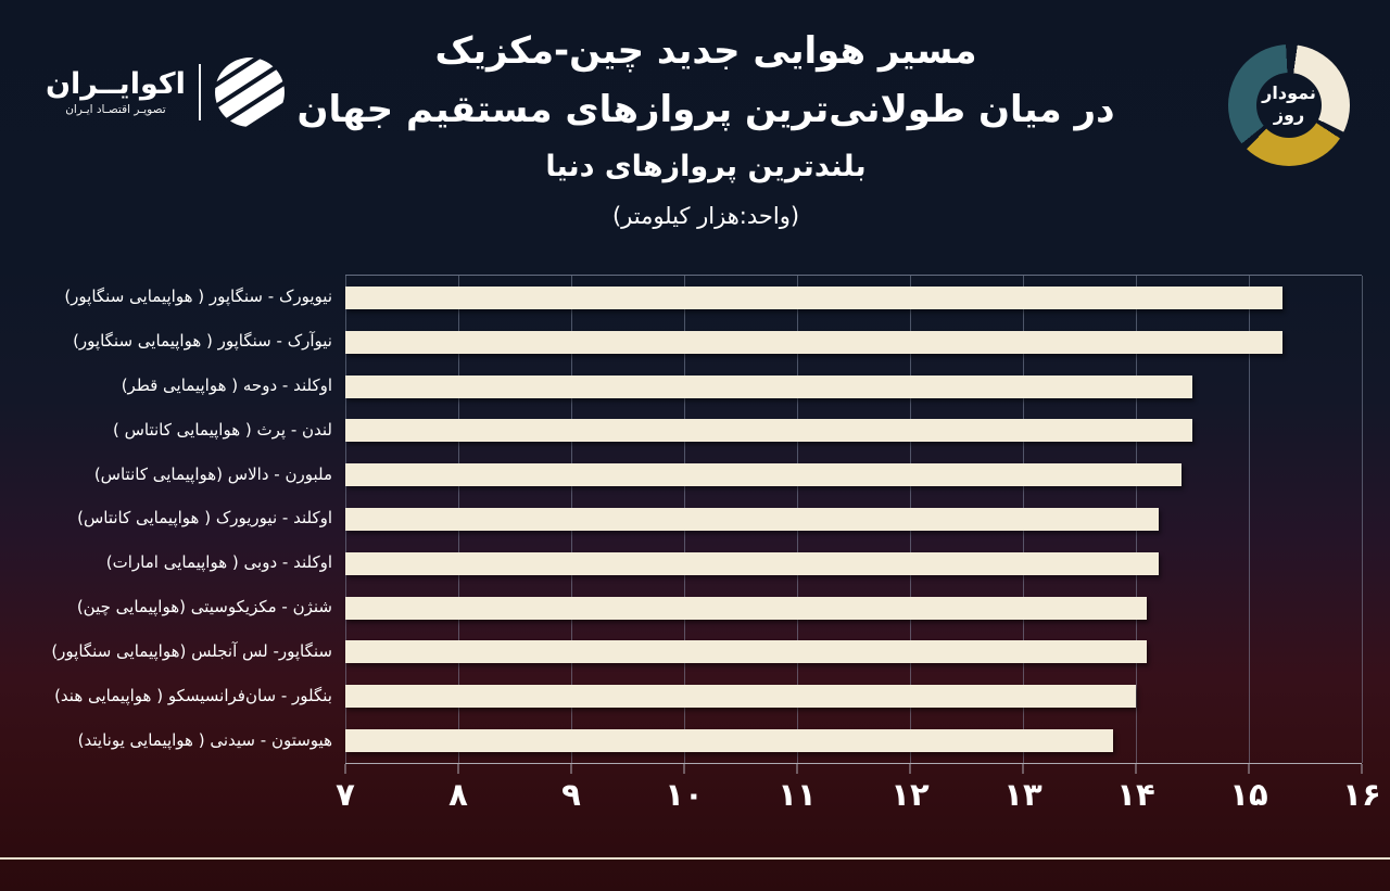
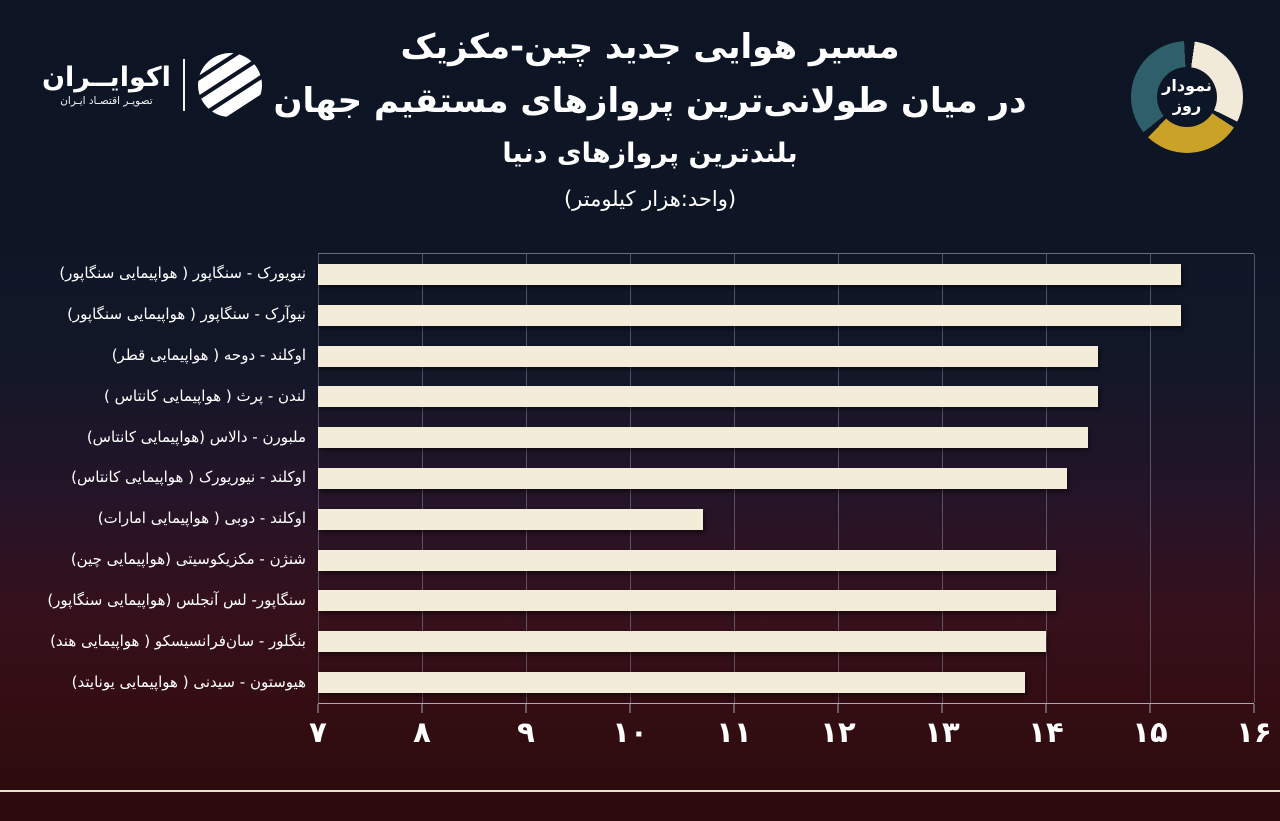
اوکلند - دوبی ( هواپیمایی امارات): 14.2 -> 10.7
